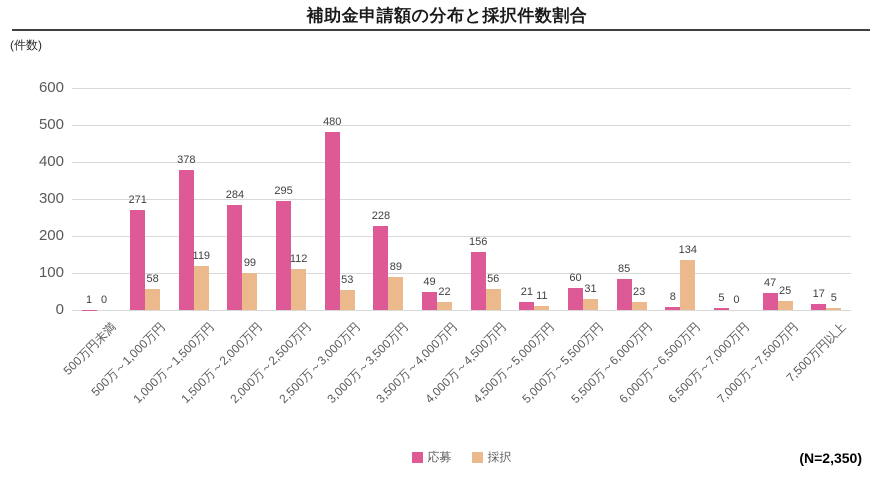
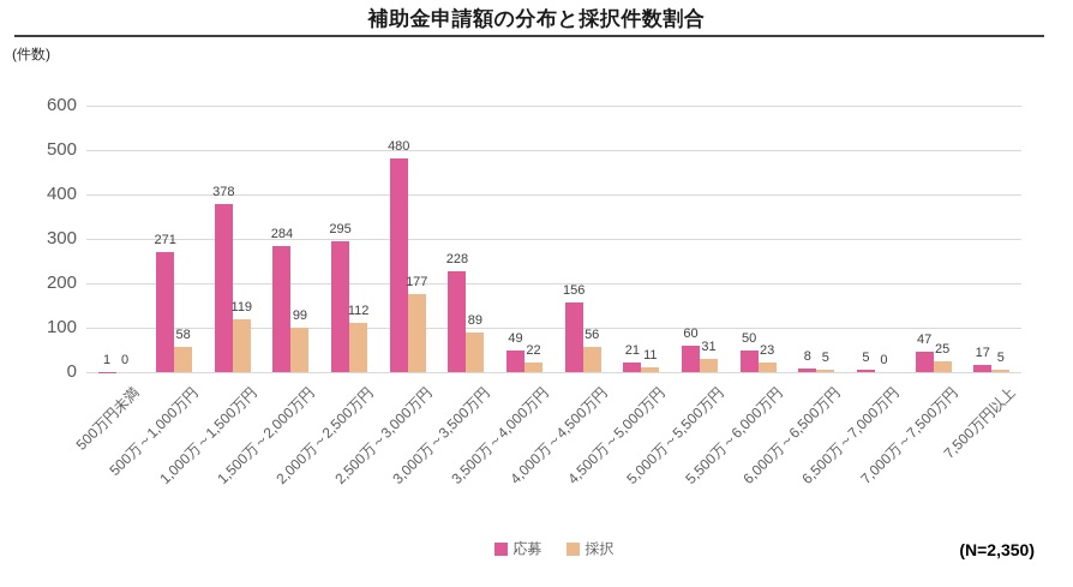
採択/2,500万～3,000万円: 53 -> 177
応募/5,500万～6,000万円: 85 -> 50
採択/6,000万～6,500万円: 134 -> 5
